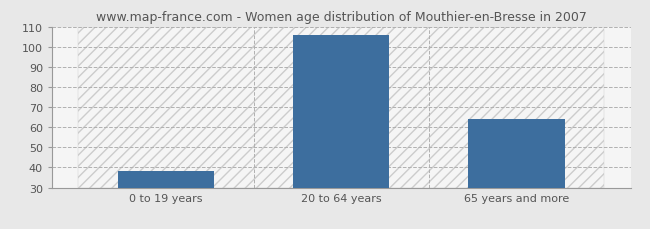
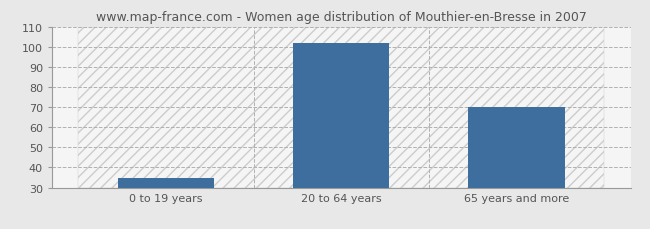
0 to 19 years: 38 -> 35
20 to 64 years: 106 -> 102
65 years and more: 64 -> 70
